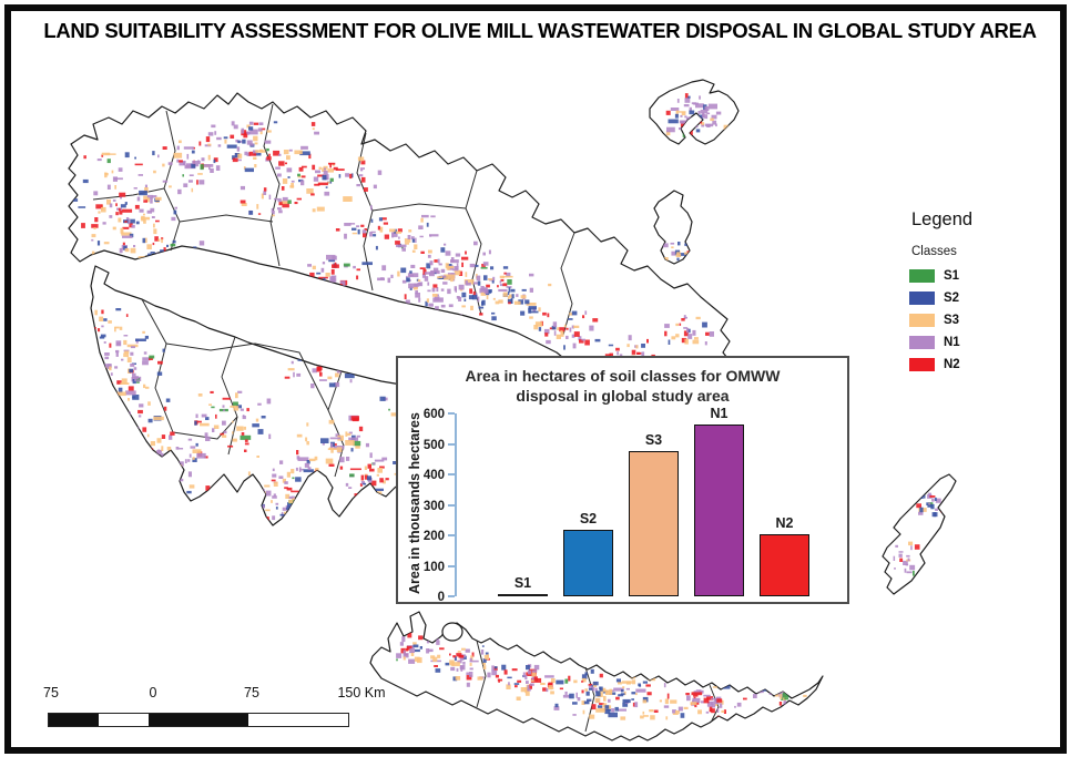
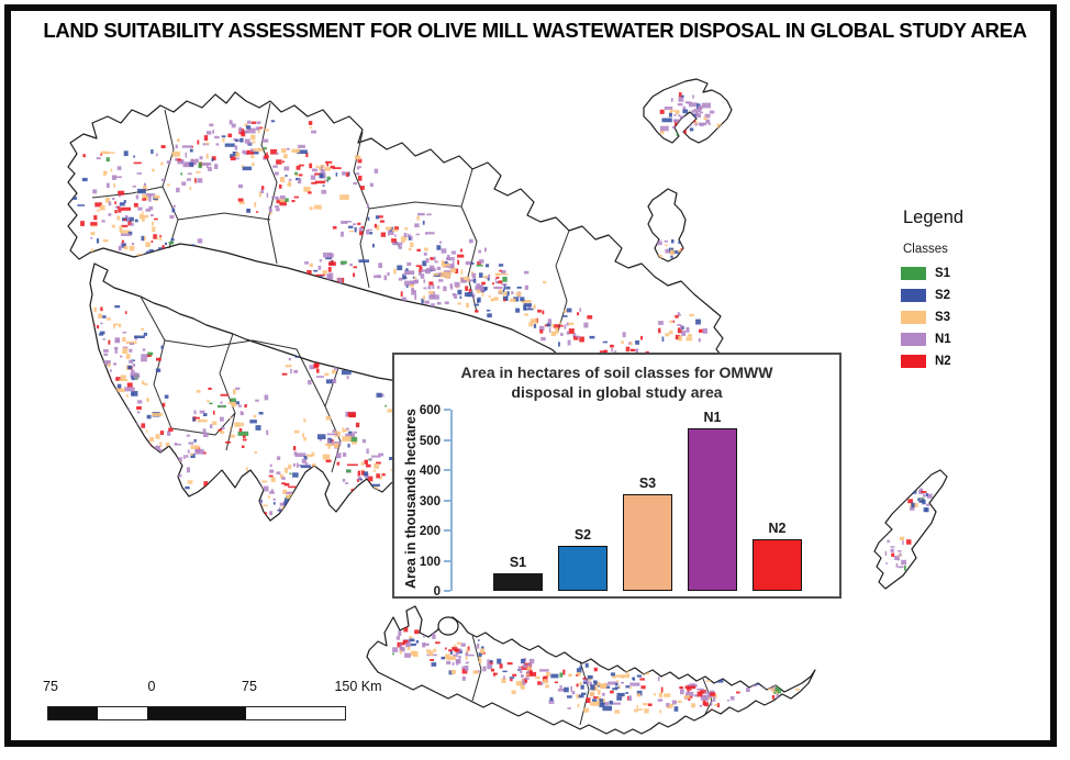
S1: 10 -> 60
S2: 220 -> 150
S3: 480 -> 320
N1: 560 -> 540
N2: 200 -> 170
